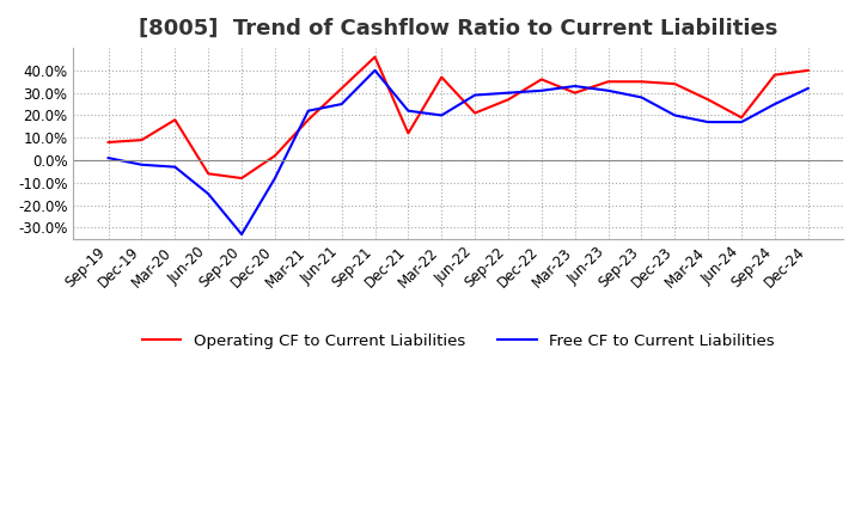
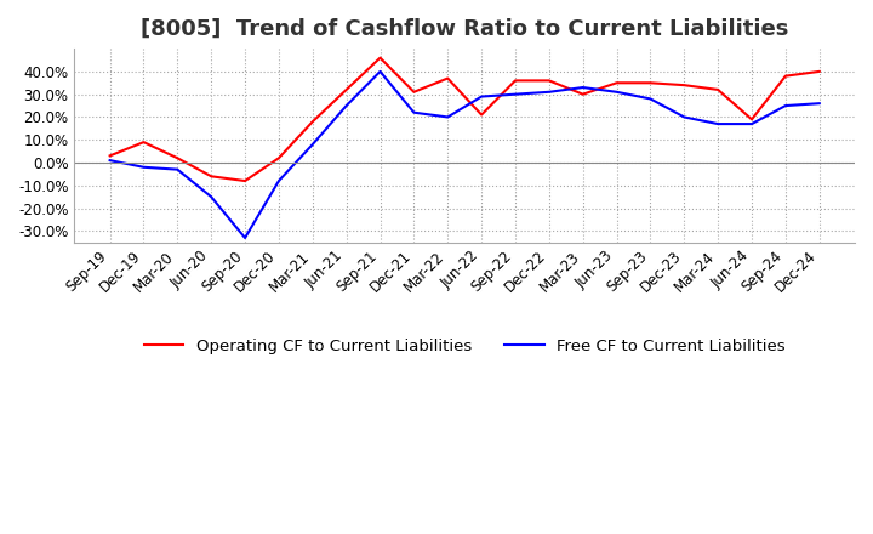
Operating CF to Current Liabilities/Sep-19: 8% -> 3%
Operating CF to Current Liabilities/Mar-20: 18% -> 2%
Free CF to Current Liabilities/Mar-21: 22% -> 8%
Operating CF to Current Liabilities/Dec-21: 12% -> 31%
Operating CF to Current Liabilities/Sep-22: 27% -> 36%
Operating CF to Current Liabilities/Mar-24: 27% -> 32%
Free CF to Current Liabilities/Dec-24: 32% -> 26%
